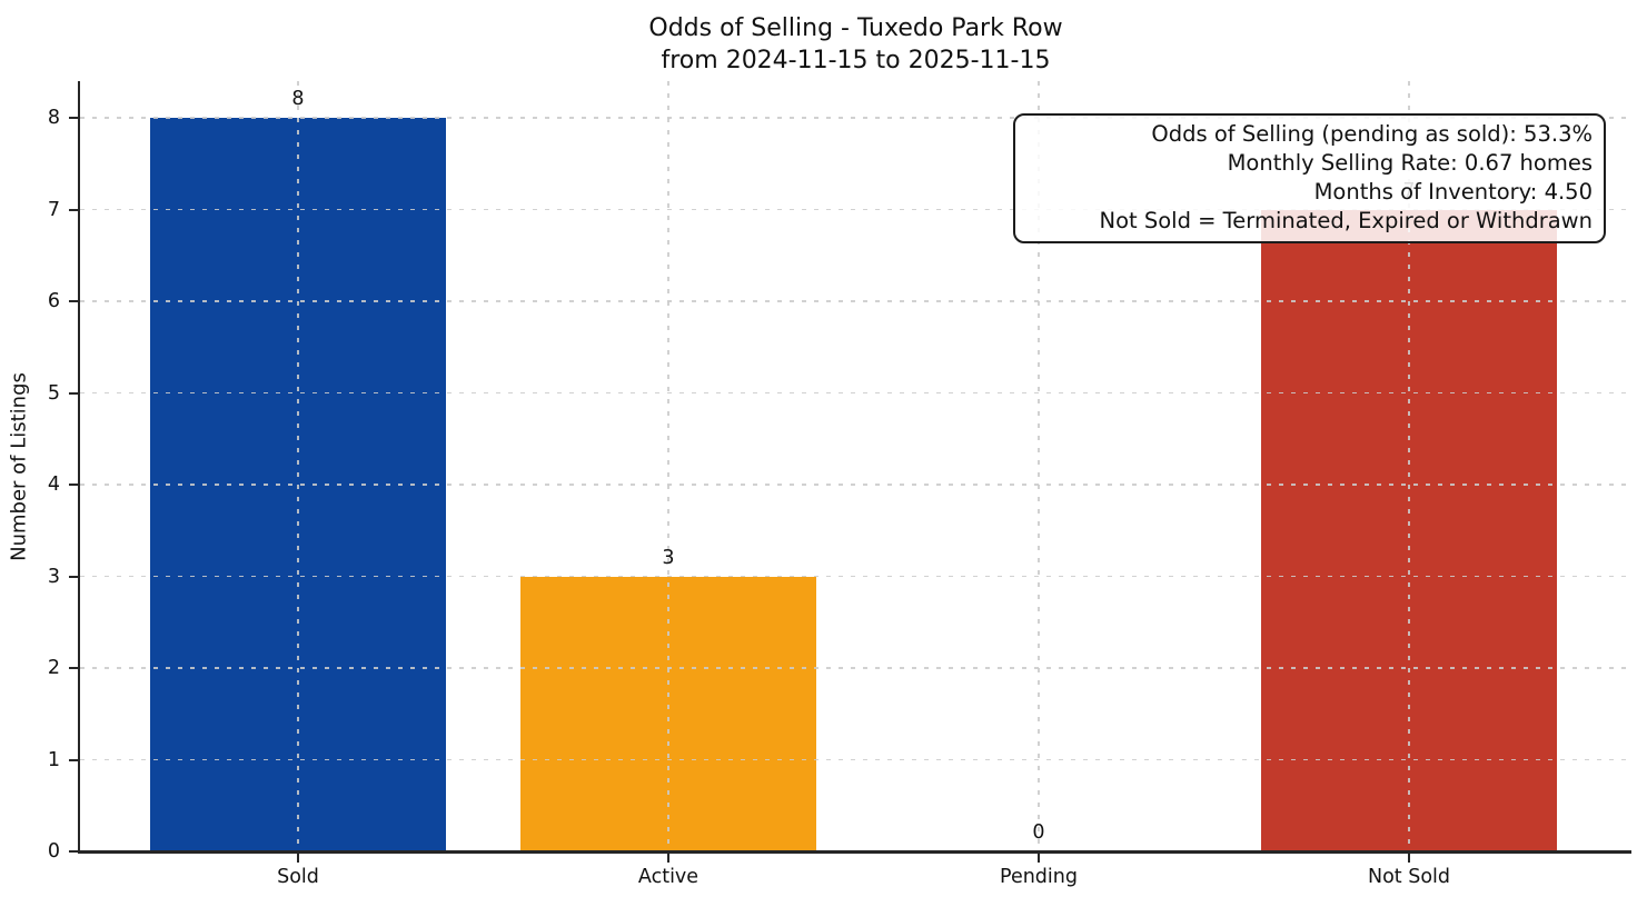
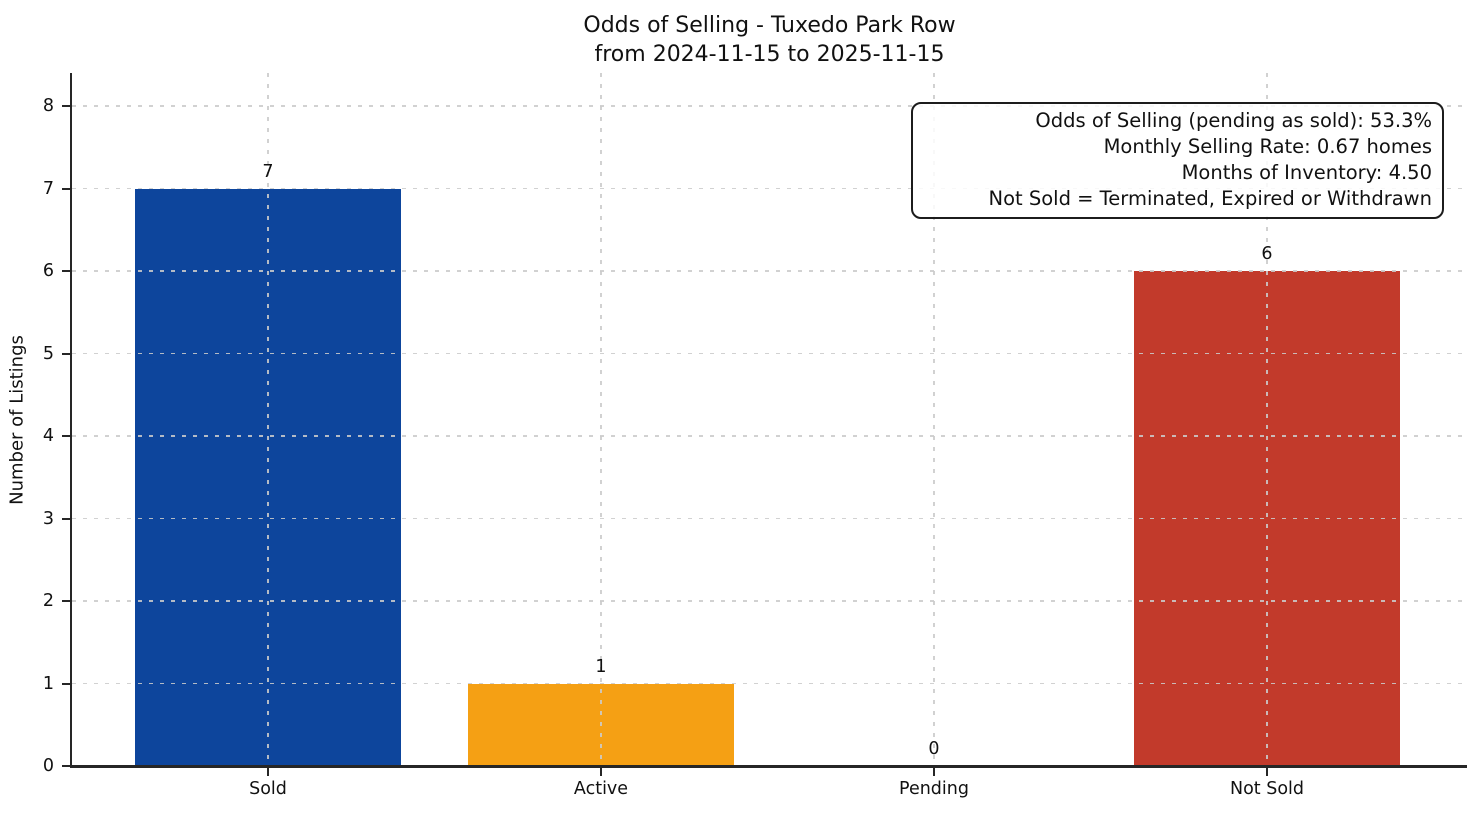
Sold: 8 -> 7
Active: 3 -> 1
Not Sold: 7 -> 6
